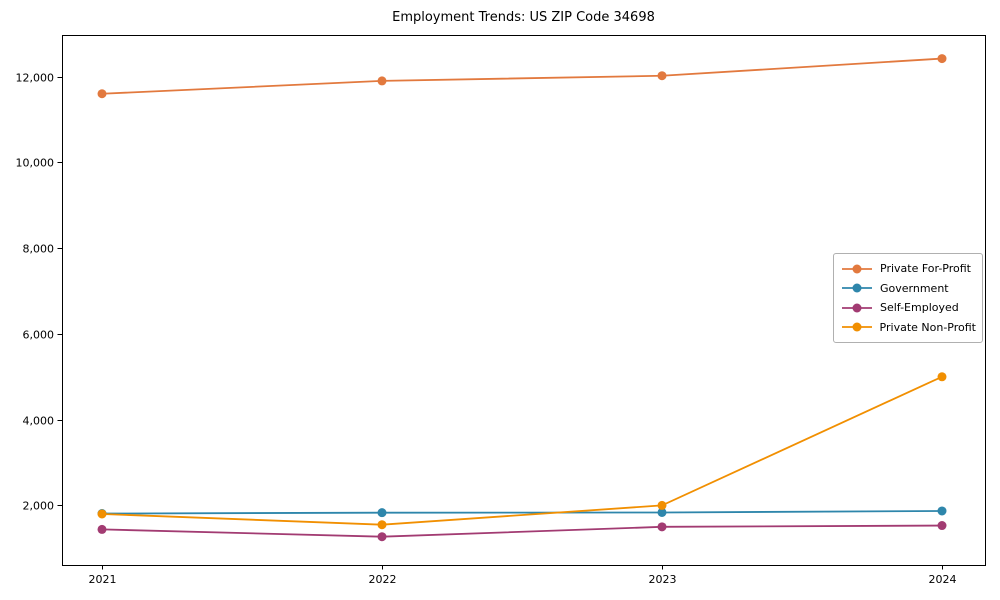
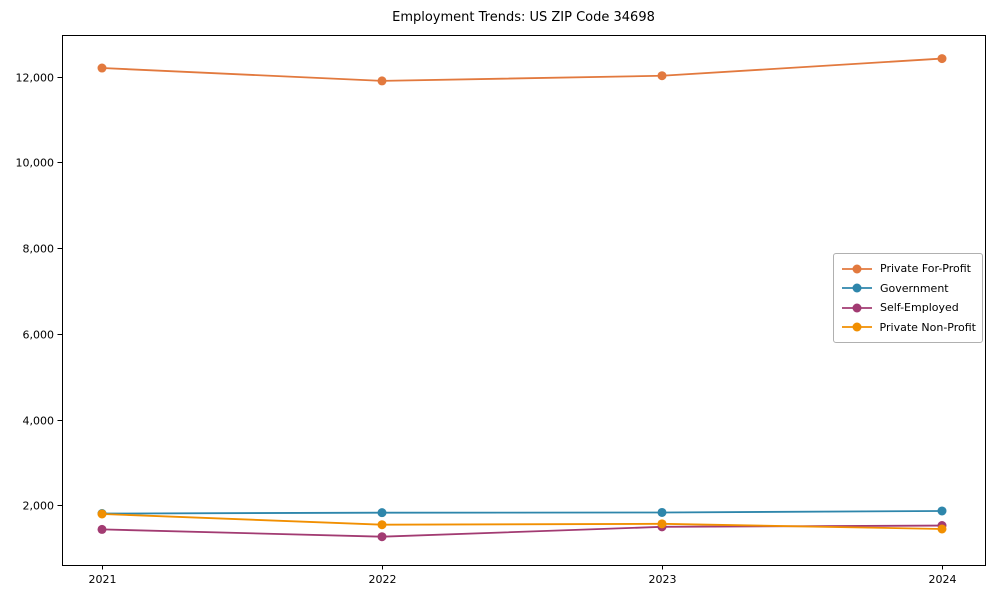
Private For-Profit/2021: 11600 -> 12200
Private Non-Profit/2023: 2000 -> 1600
Private Non-Profit/2024: 5000 -> 1400
